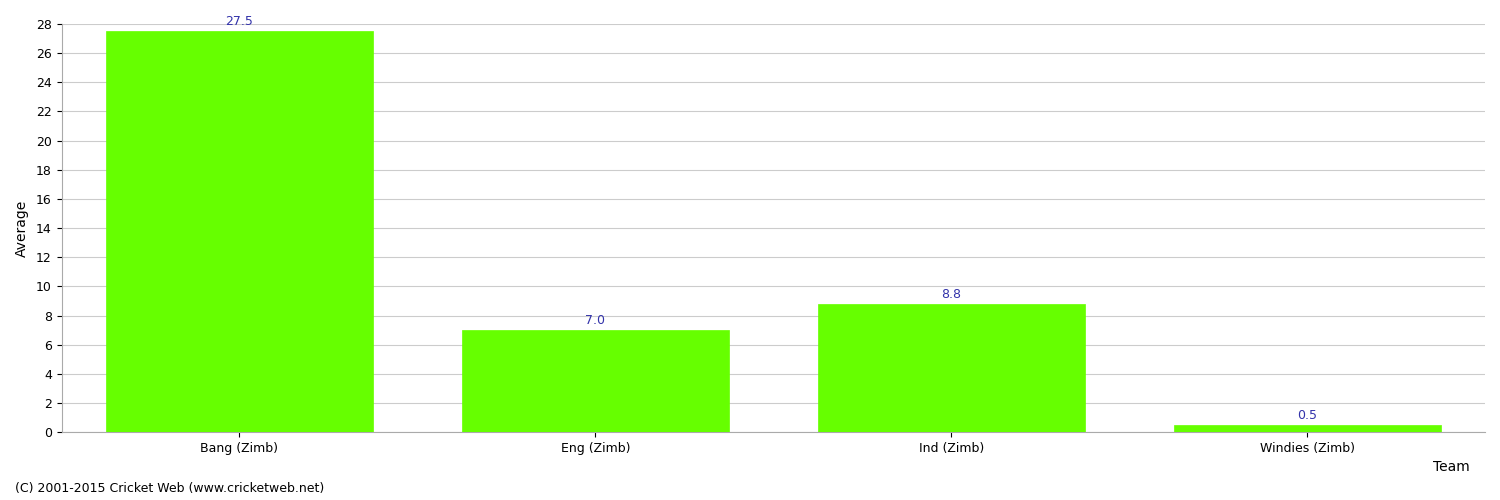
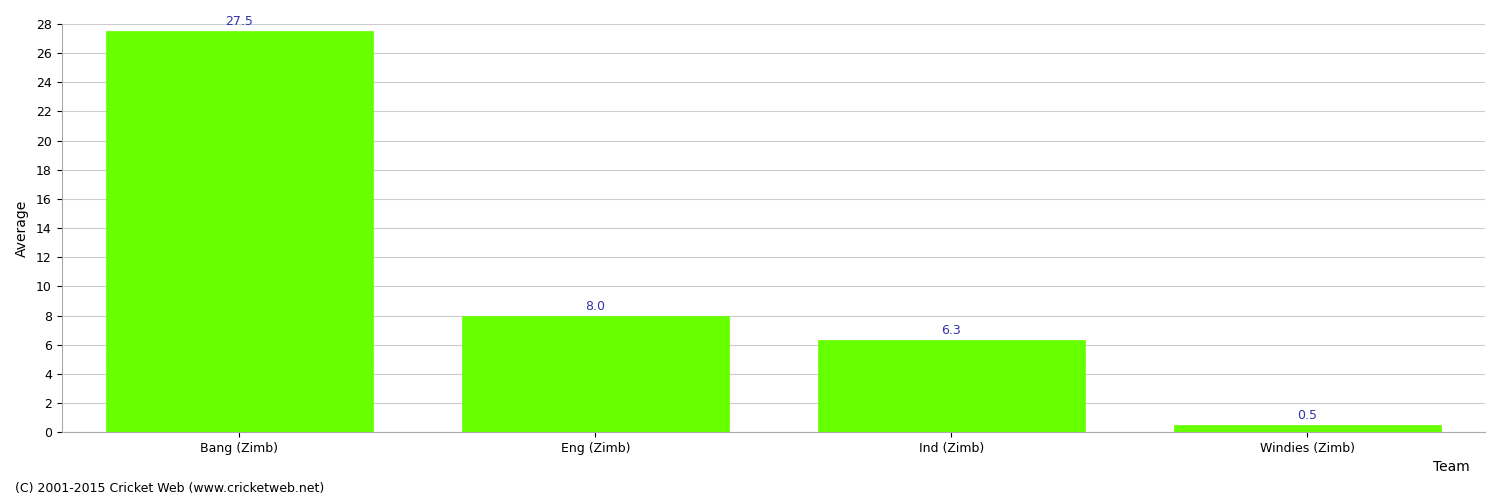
Eng (Zimb): 7.0 -> 8.0
Ind (Zimb): 8.8 -> 6.3
